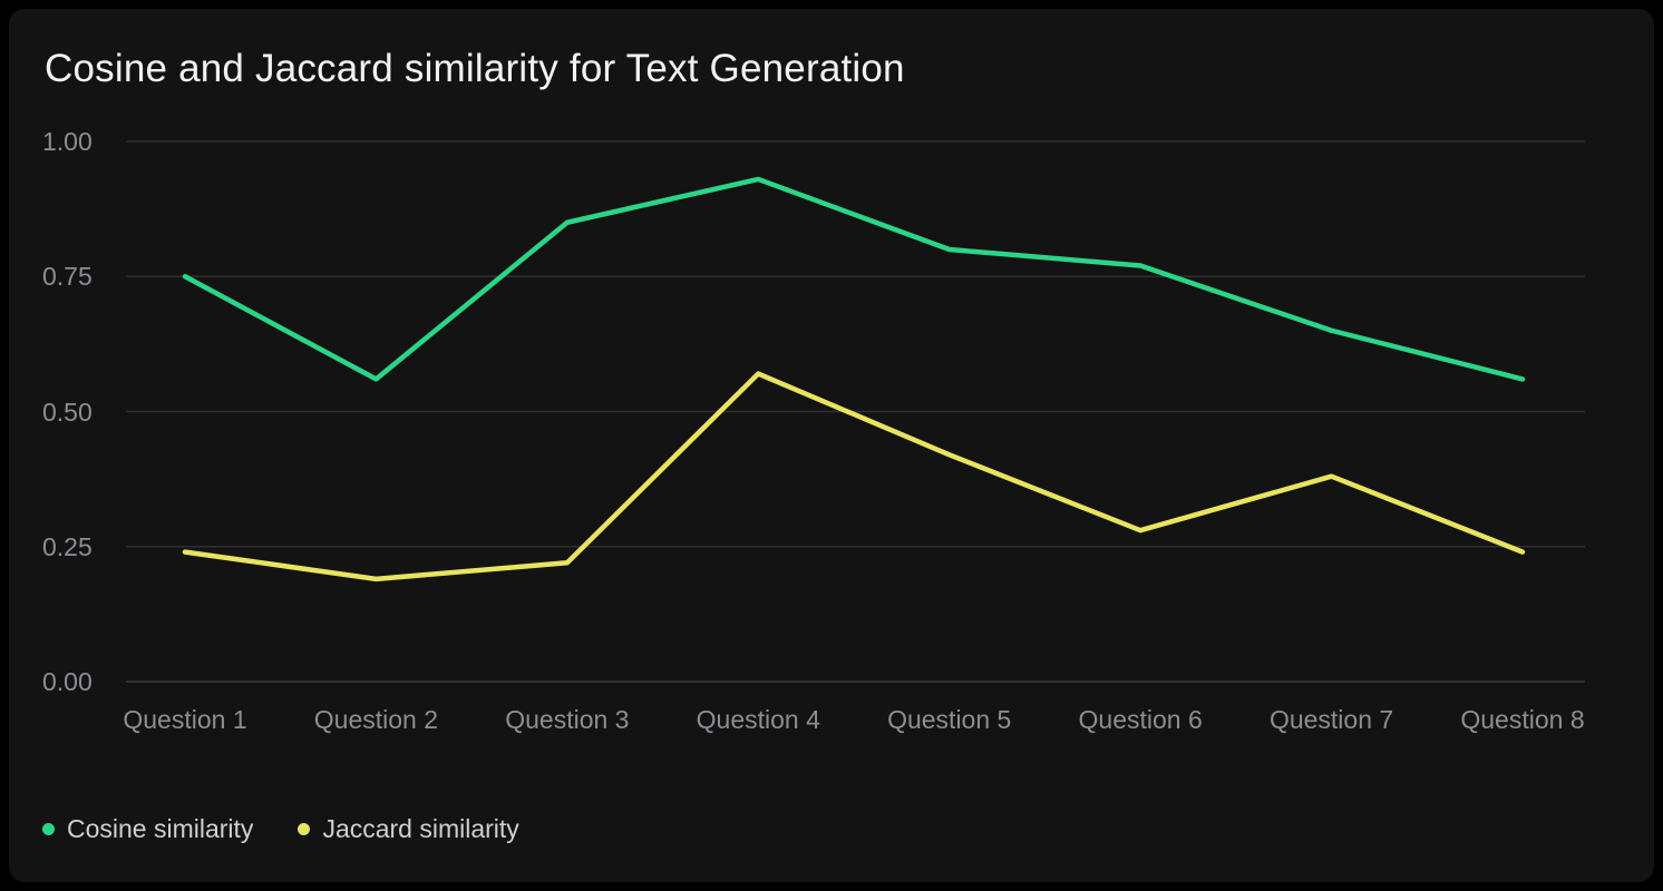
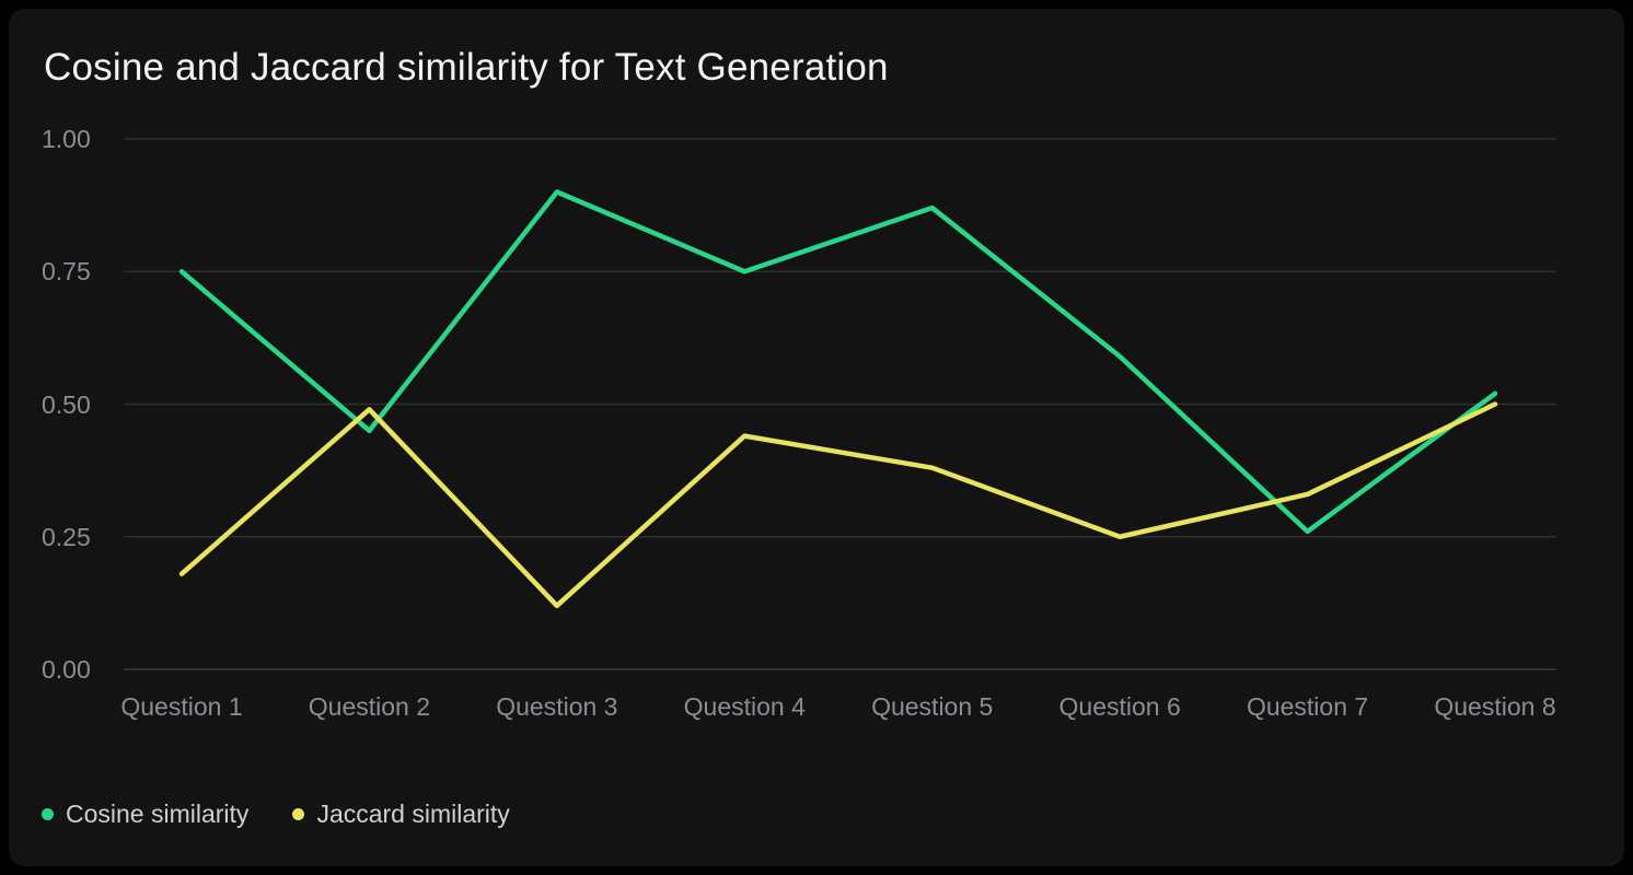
Jaccard similarity/Question 1: 0.24 -> 0.18
Cosine similarity/Question 2: 0.56 -> 0.45
Jaccard similarity/Question 2: 0.19 -> 0.49
Cosine similarity/Question 3: 0.85 -> 0.90
Jaccard similarity/Question 3: 0.22 -> 0.12
Cosine similarity/Question 4: 0.93 -> 0.75
Jaccard similarity/Question 4: 0.57 -> 0.44
Cosine similarity/Question 5: 0.80 -> 0.87
Jaccard similarity/Question 5: 0.42 -> 0.38
Cosine similarity/Question 6: 0.77 -> 0.59
Jaccard similarity/Question 6: 0.28 -> 0.25
Cosine similarity/Question 7: 0.65 -> 0.26
Jaccard similarity/Question 7: 0.38 -> 0.33
Cosine similarity/Question 8: 0.56 -> 0.52
Jaccard similarity/Question 8: 0.24 -> 0.50
